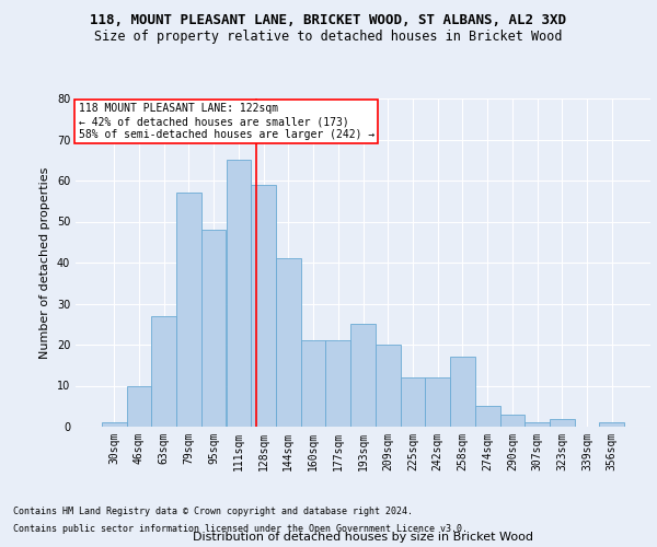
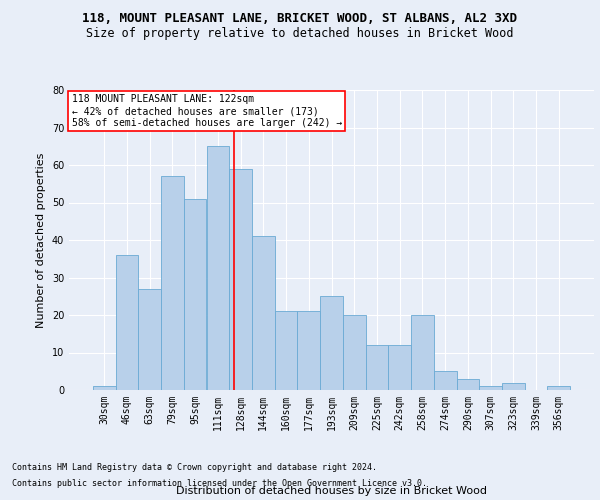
46sqm: 10 -> 36
95sqm: 48 -> 51
258sqm: 17 -> 20
